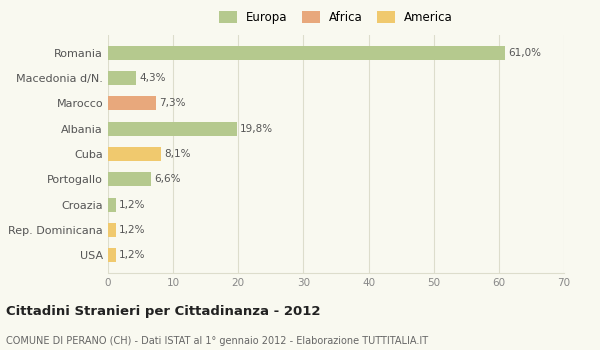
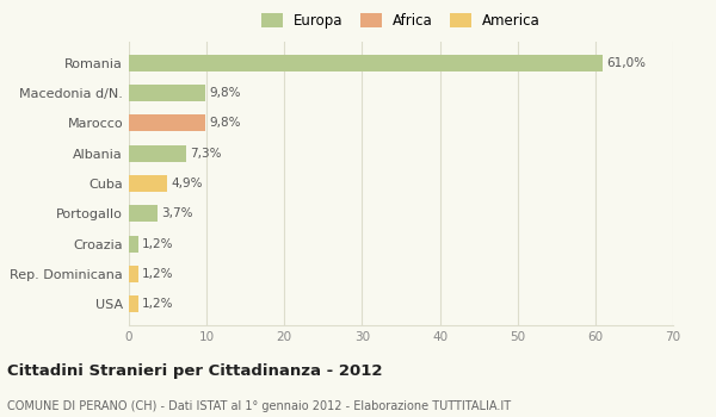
Macedonia d/N.: 4,3% -> 9,8%
Marocco: 7,3% -> 9,8%
Albania: 19,8% -> 7,3%
Cuba: 8,1% -> 4,9%
Portogallo: 6,6% -> 3,7%
